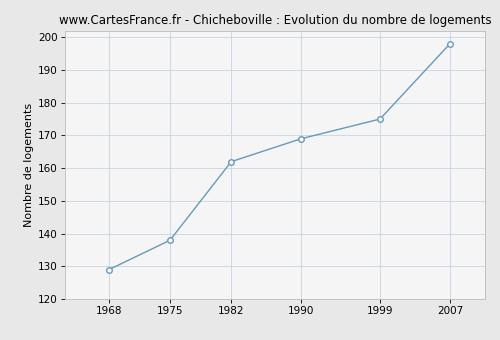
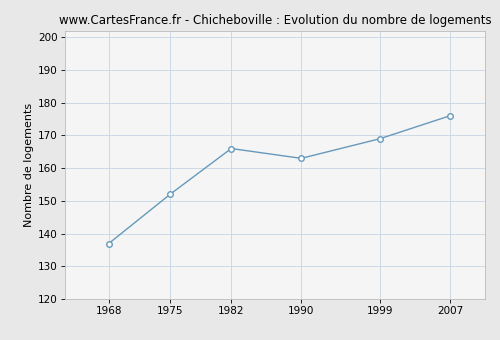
1968: 129 -> 137
1975: 138 -> 152
1982: 162 -> 166
1990: 169 -> 163
1999: 175 -> 169
2007: 198 -> 176
